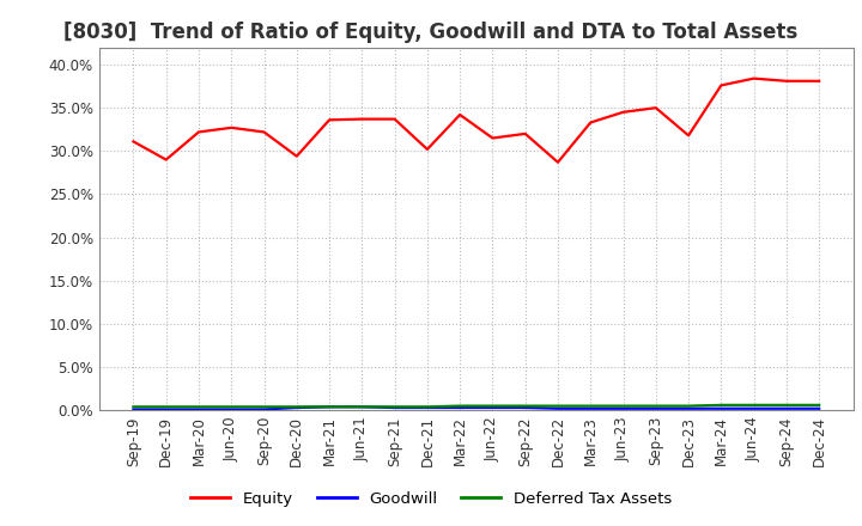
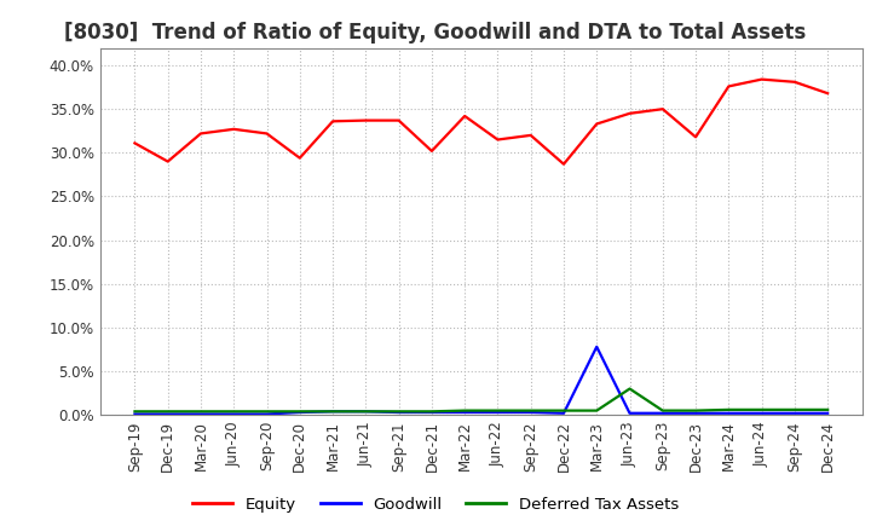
Goodwill/Mar-23: 0.2% -> 7.8%
Deferred Tax Assets/Jun-23: 0.5% -> 3.0%
Equity/Dec-24: 38.1% -> 36.8%
